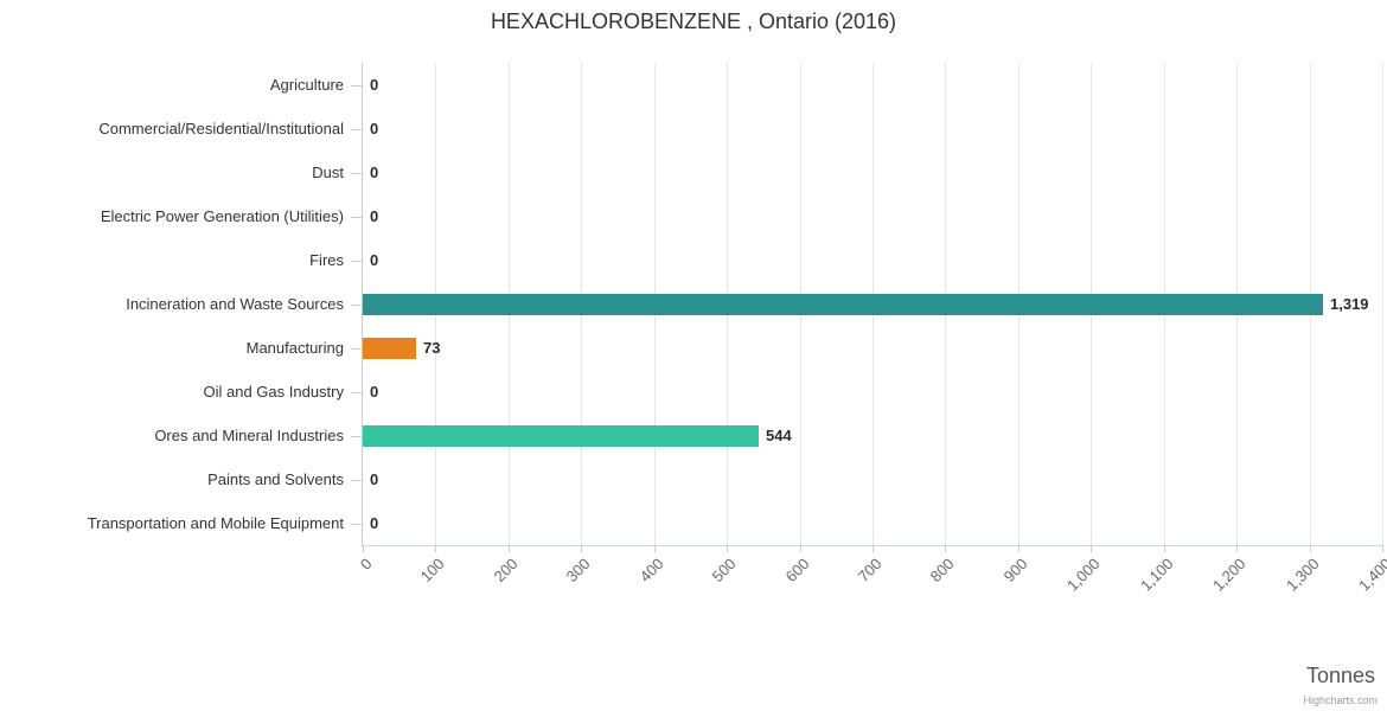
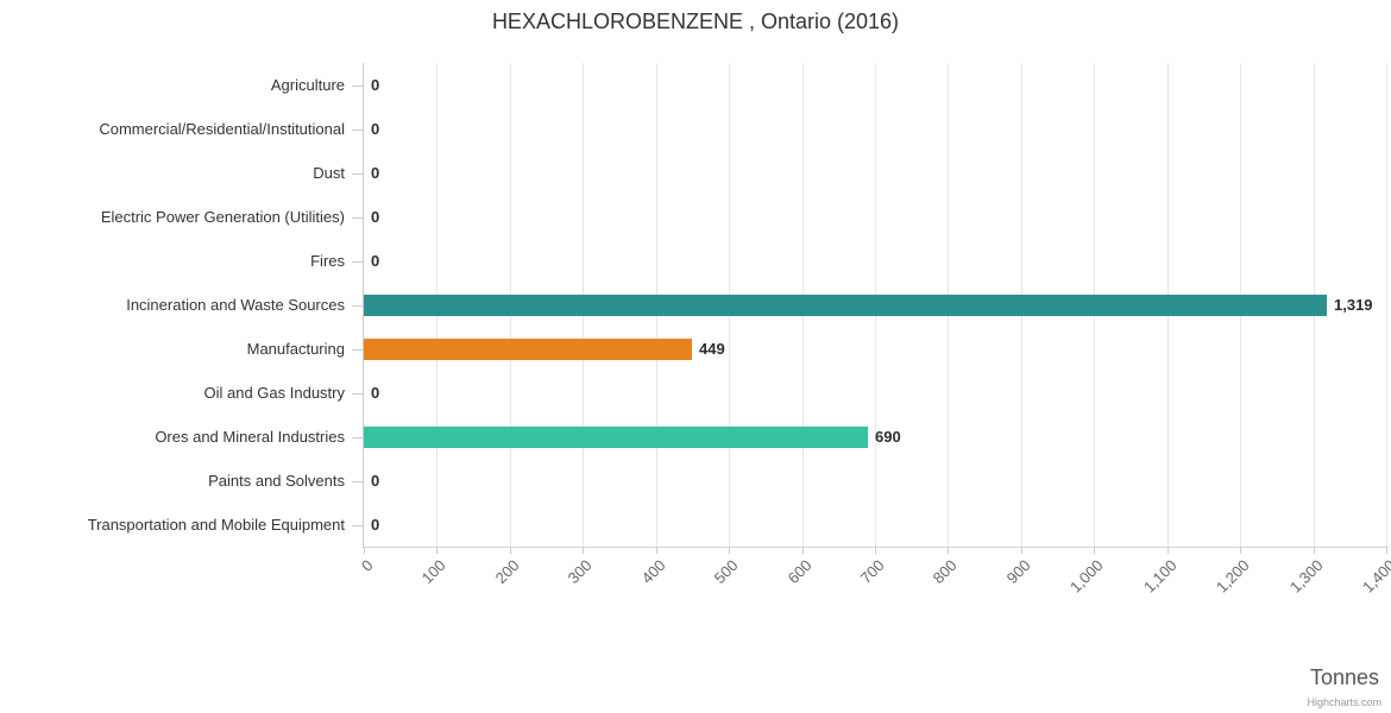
Manufacturing: 73 -> 449
Ores and Mineral Industries: 544 -> 690
